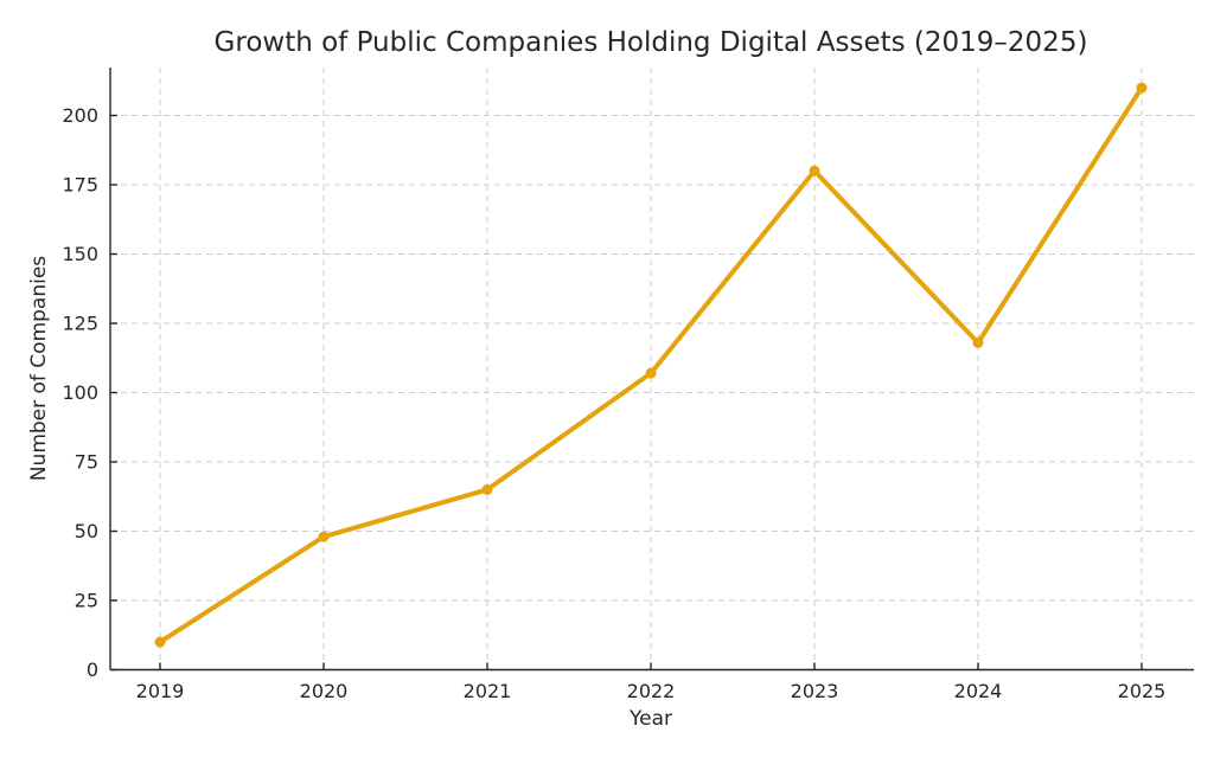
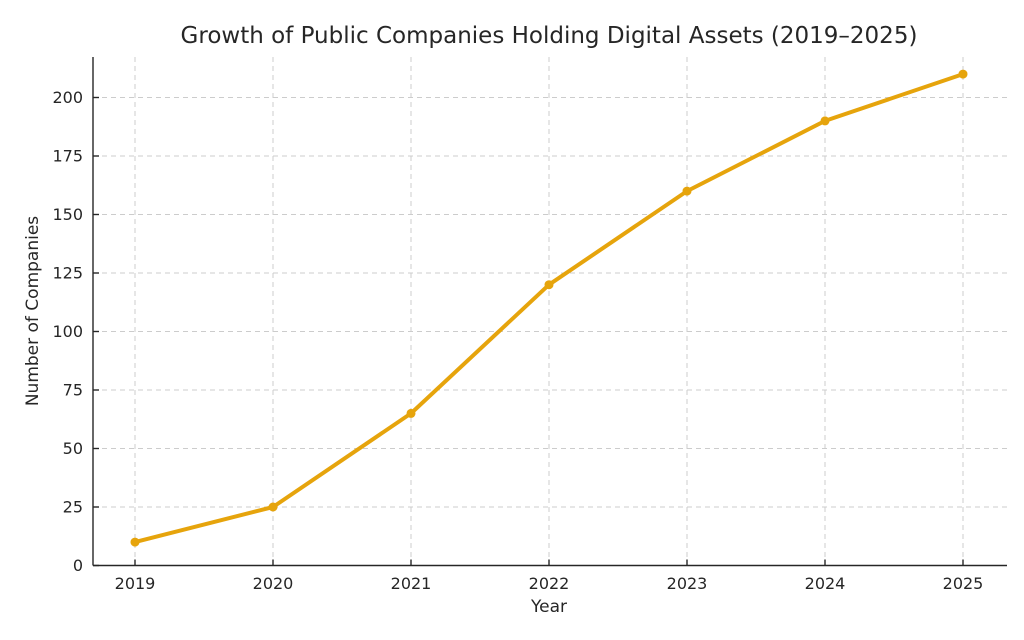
2020: 48 -> 25
2022: 107 -> 120
2023: 180 -> 160
2024: 118 -> 190
